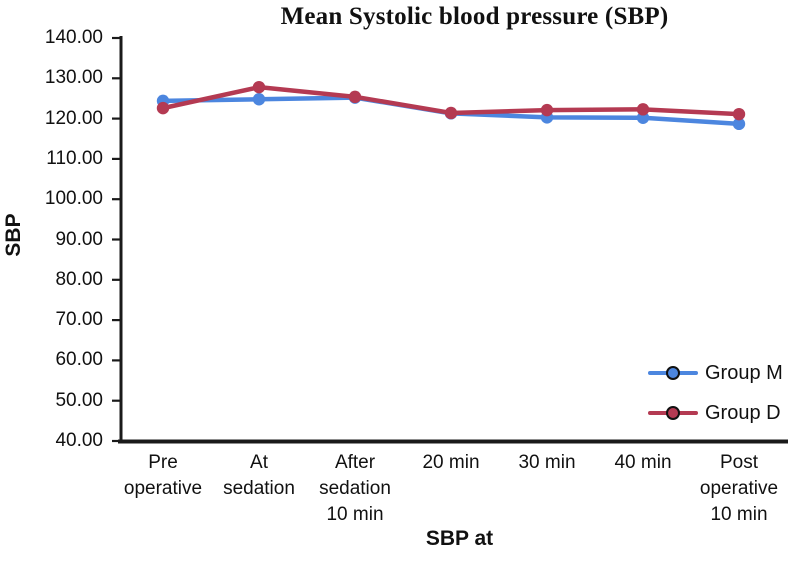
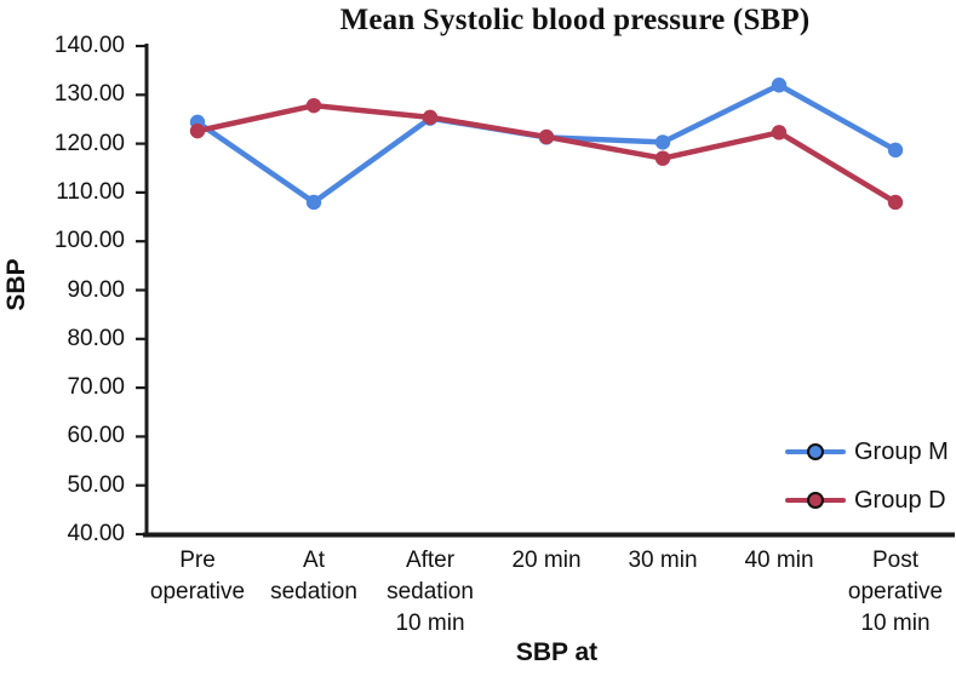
Group M/At sedation: 125 -> 108
Group D/30 min: 122 -> 117
Group M/40 min: 120 -> 132
Group D/Post operative 10 min: 121 -> 108
